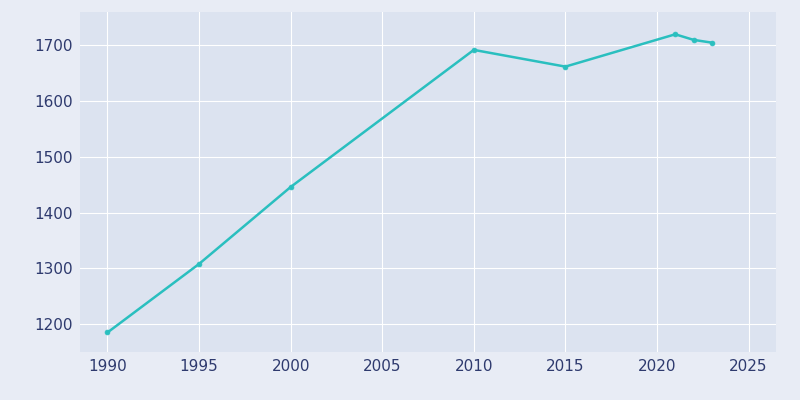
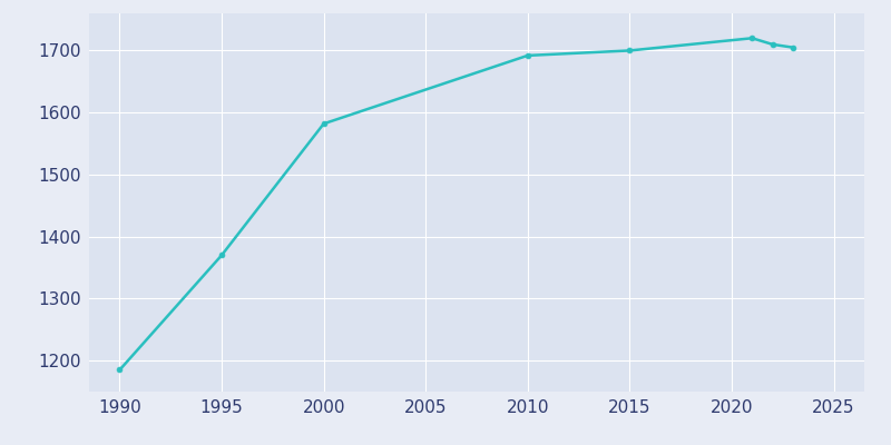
1995: 1308 -> 1370
2000: 1446 -> 1582
2015: 1662 -> 1700
